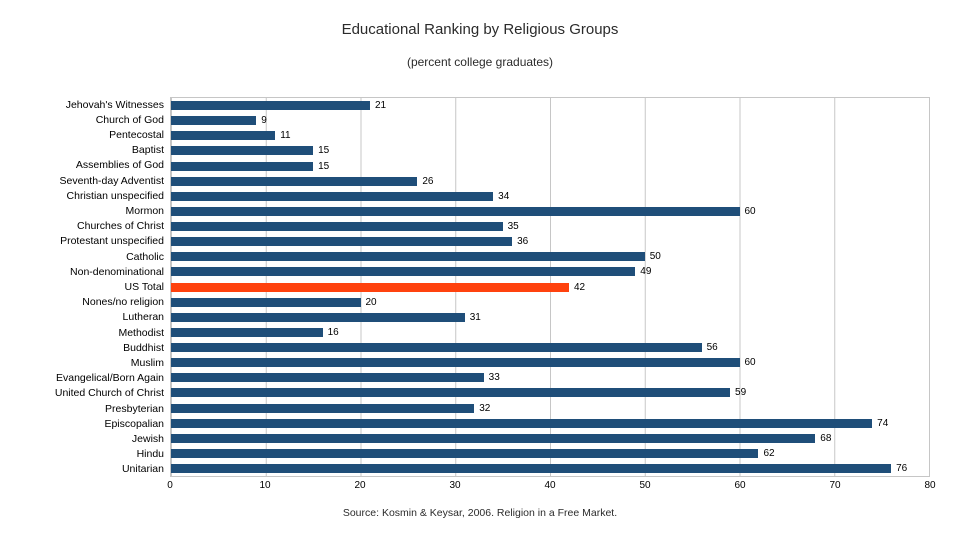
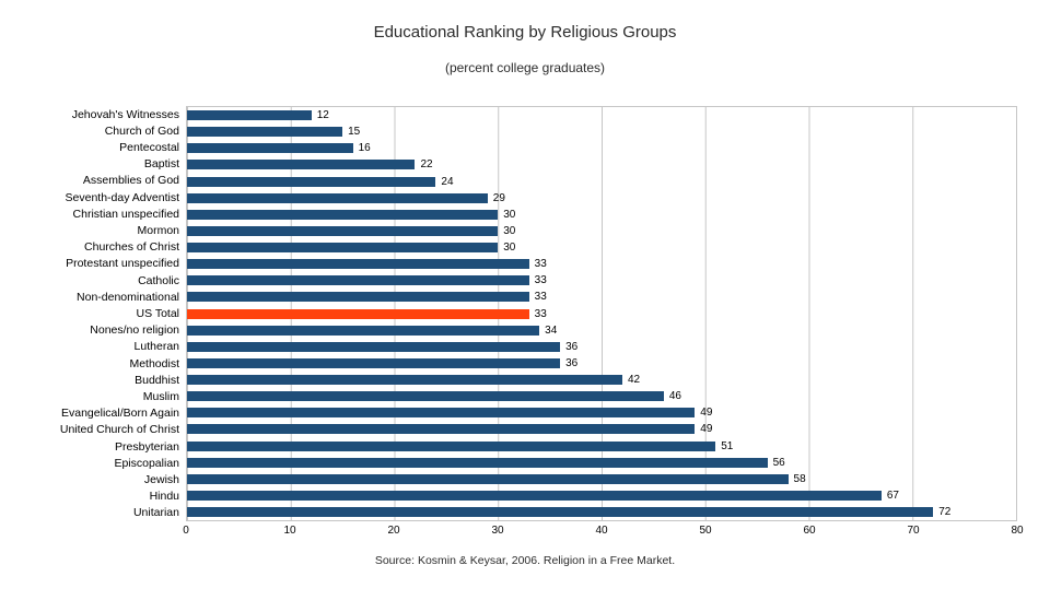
Jehovah's Witnesses: 21 -> 12
Church of God: 9 -> 15
Pentecostal: 11 -> 16
Baptist: 15 -> 22
Assemblies of God: 15 -> 24
Seventh-day Adventist: 26 -> 29
Christian unspecified: 34 -> 30
Mormon: 60 -> 30
Churches of Christ: 35 -> 30
Protestant unspecified: 36 -> 33
Catholic: 50 -> 33
Non-denominational: 49 -> 33
US Total: 42 -> 33
Nones/no religion: 20 -> 34
Lutheran: 31 -> 36
Methodist: 16 -> 36
Buddhist: 56 -> 42
Muslim: 60 -> 46
Evangelical/Born Again: 33 -> 49
United Church of Christ: 59 -> 49
Presbyterian: 32 -> 51
Episcopalian: 74 -> 56
Jewish: 68 -> 58
Hindu: 62 -> 67
Unitarian: 76 -> 72
